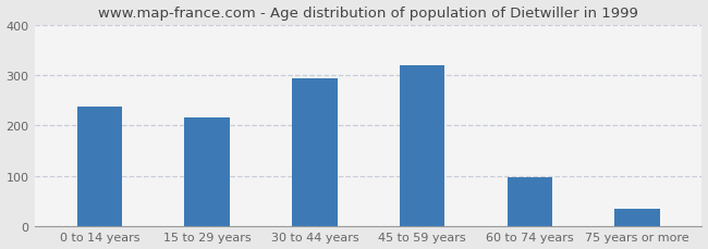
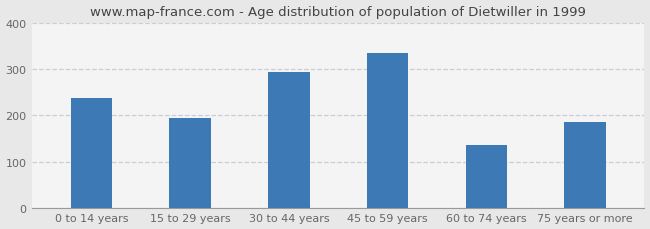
15 to 29 years: 215 -> 195
45 to 59 years: 320 -> 335
60 to 74 years: 97 -> 135
75 years or more: 35 -> 185
